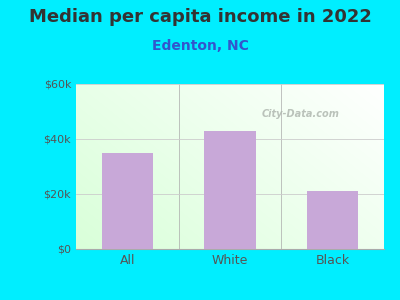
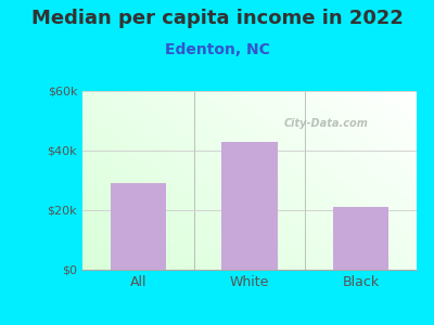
All: $35k -> $29k
